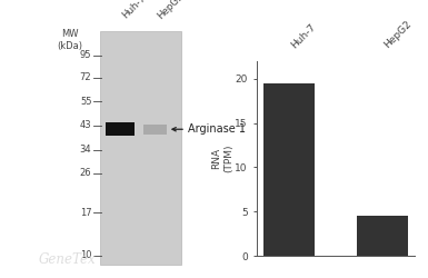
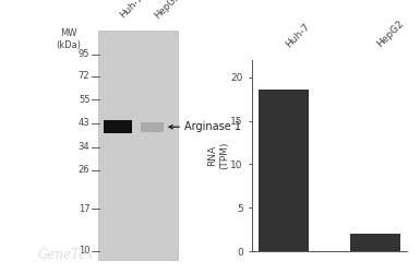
Huh-7: 19.5 -> 18.6
HepG2: 4.5 -> 2.0
